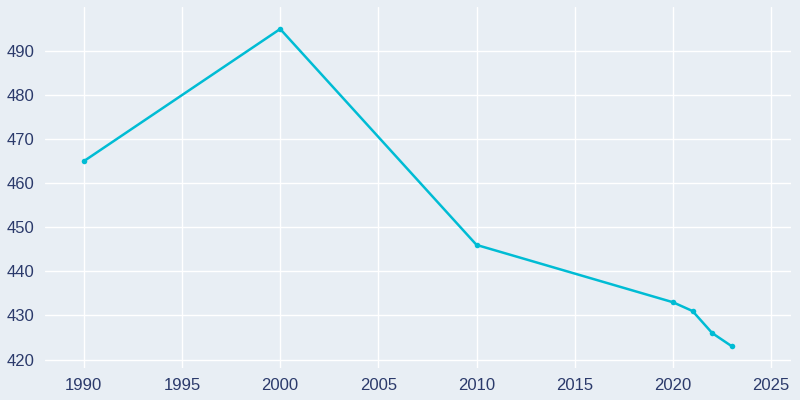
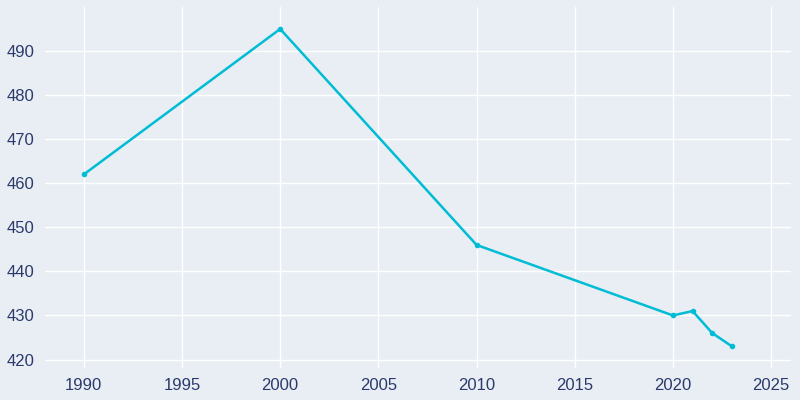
1990: 465 -> 462
2020: 433 -> 430
